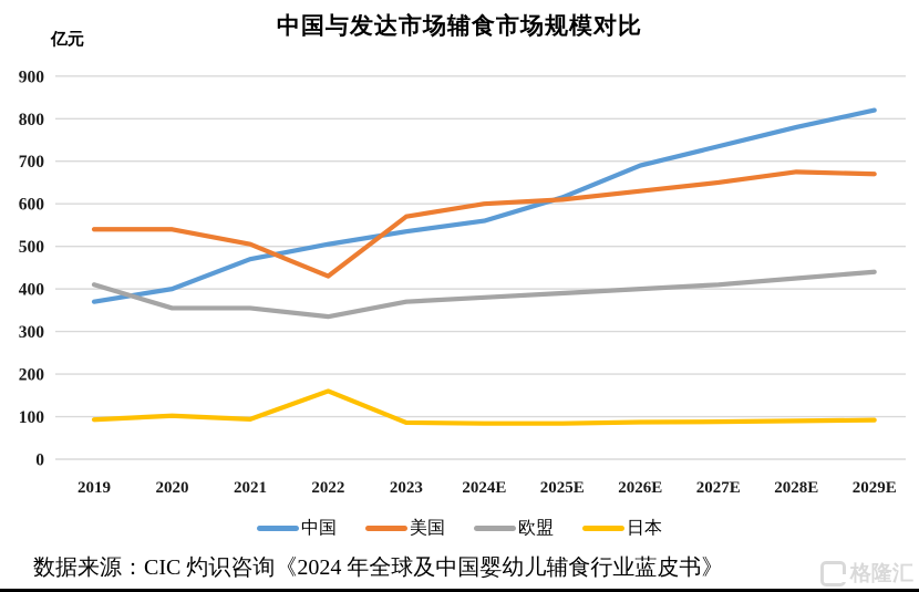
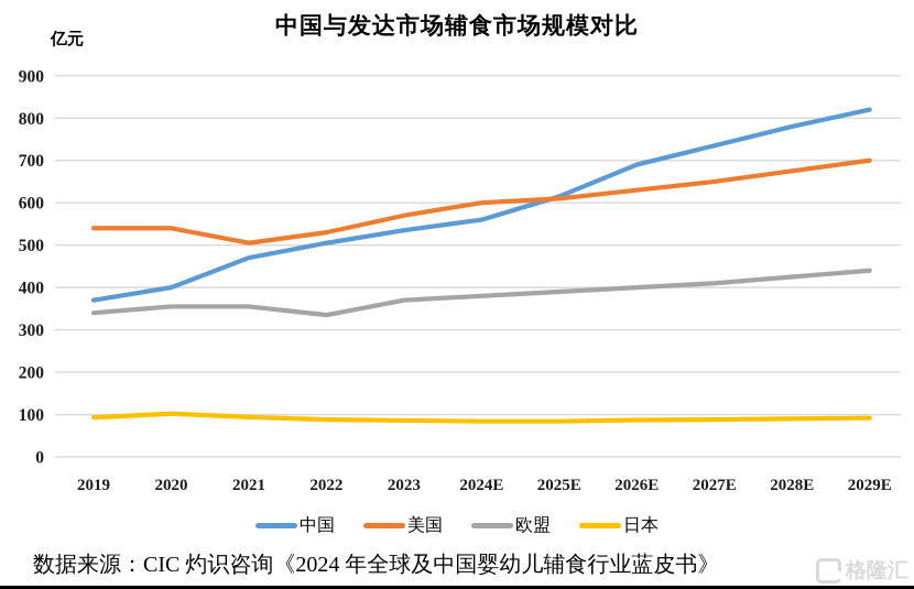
欧盟/2019: 410 -> 340
美国/2022: 430 -> 530
日本/2022: 160 -> 90
美国/2029E: 670 -> 700
